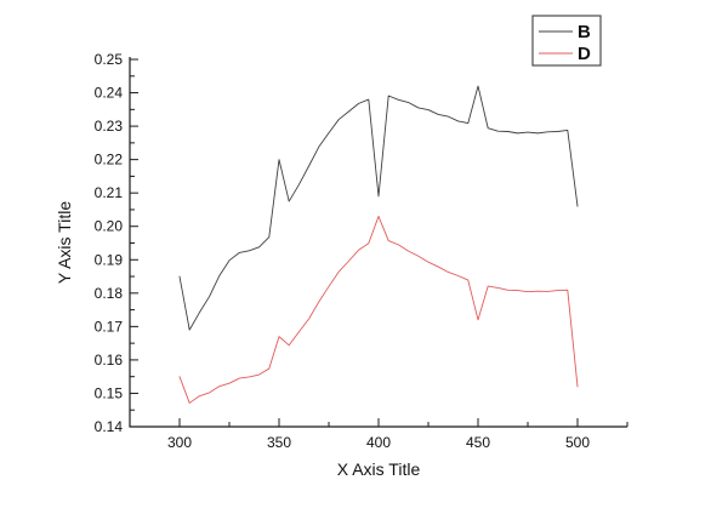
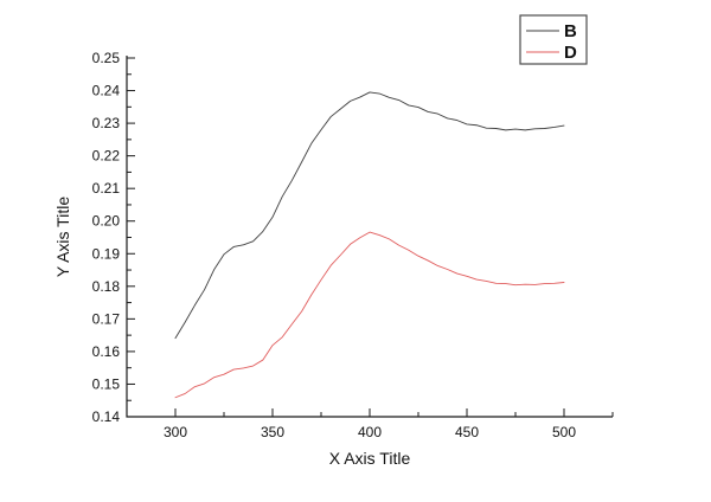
B/300: 0.185 -> 0.164
D/300: 0.155 -> 0.146
B/350: 0.220 -> 0.201
D/350: 0.167 -> 0.162
B/400: 0.209 -> 0.239
D/400: 0.203 -> 0.197
B/450: 0.242 -> 0.230
D/450: 0.172 -> 0.183
B/500: 0.206 -> 0.229
D/500: 0.152 -> 0.181
